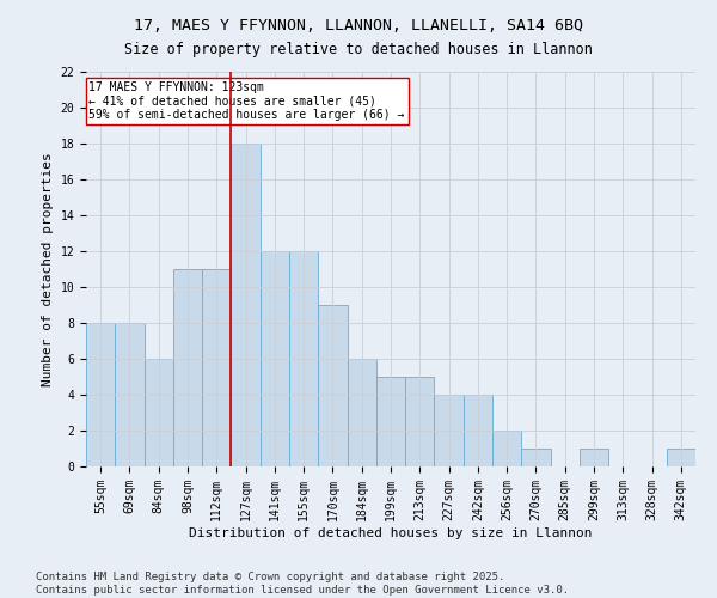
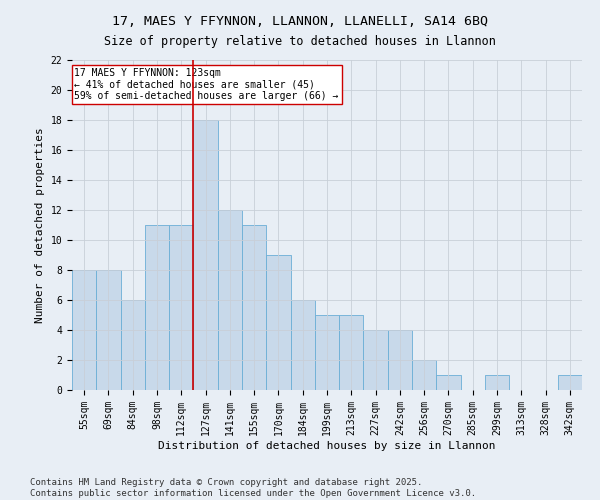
155sqm: 12 -> 11
